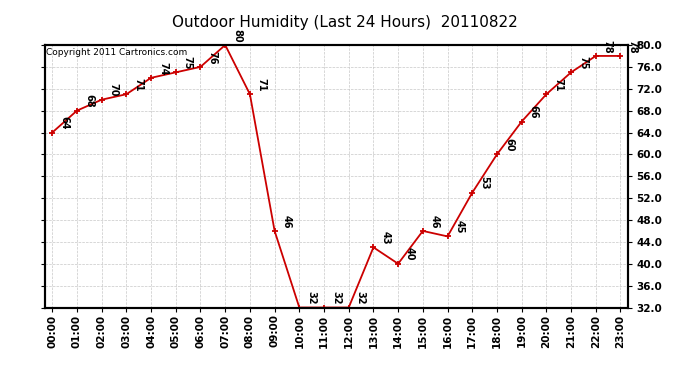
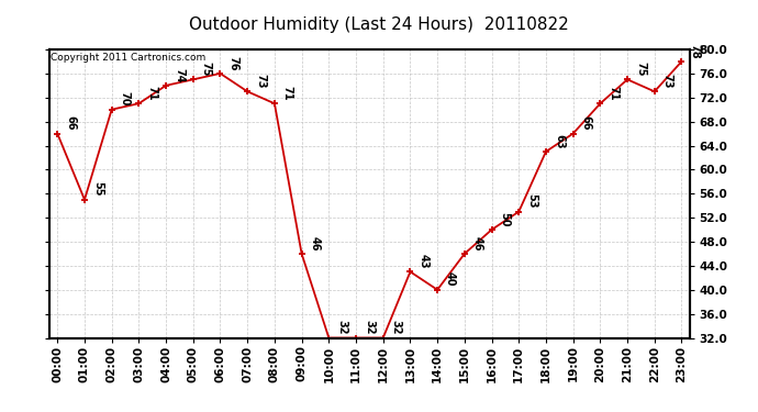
00:00: 64 -> 66
01:00: 68 -> 55
07:00: 80 -> 73
16:00: 45 -> 50
18:00: 60 -> 63
22:00: 78 -> 73
